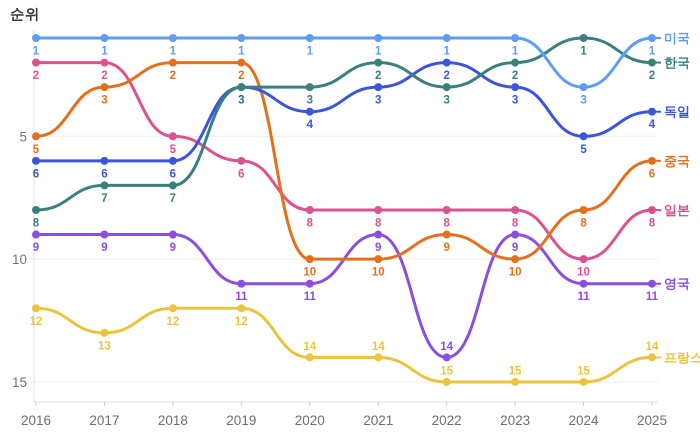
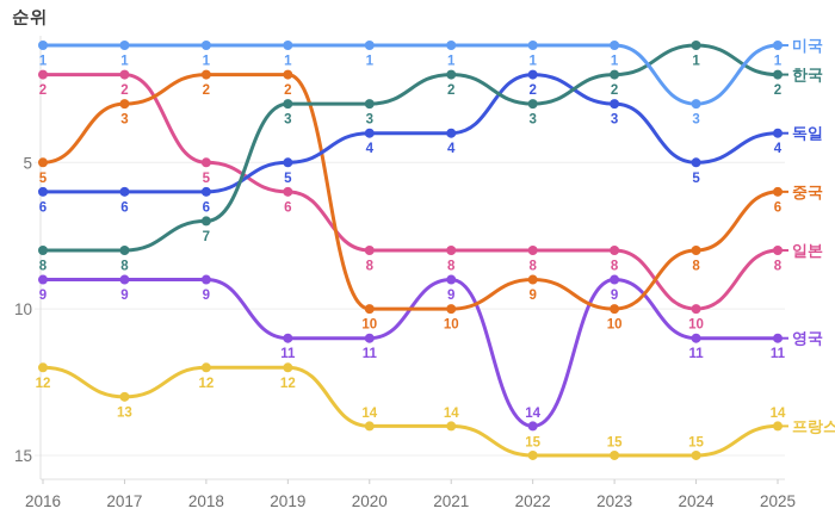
한국/2017: 7 -> 8
독일/2019: 3 -> 5
독일/2021: 3 -> 4
